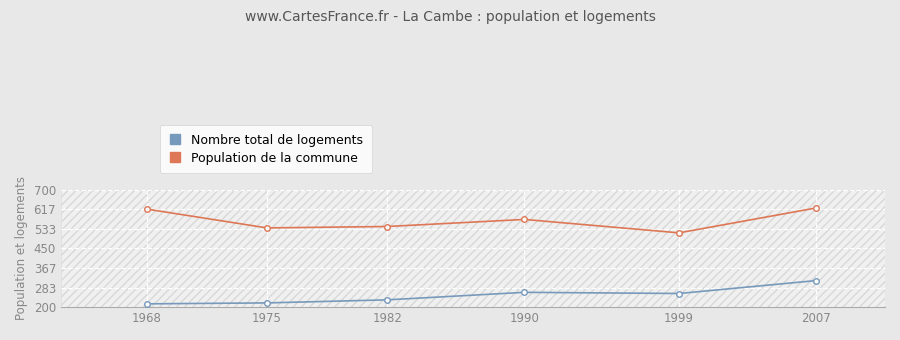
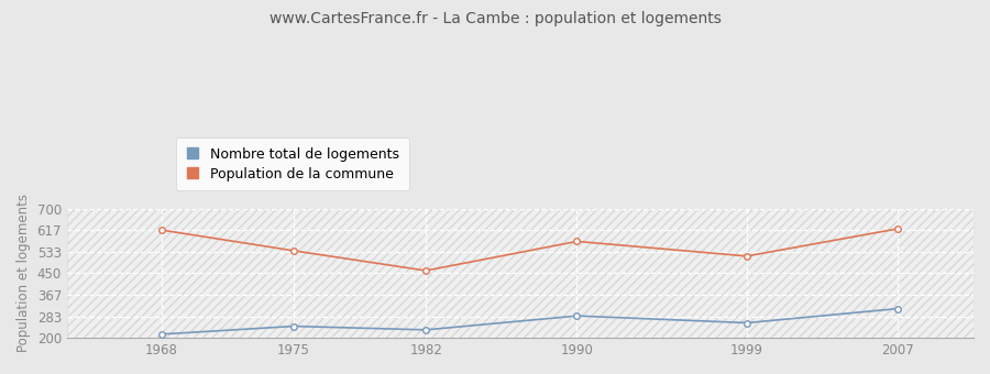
Nombre total de logements/1975: 218 -> 245
Population de la commune/1982: 543 -> 460
Nombre total de logements/1990: 263 -> 285
